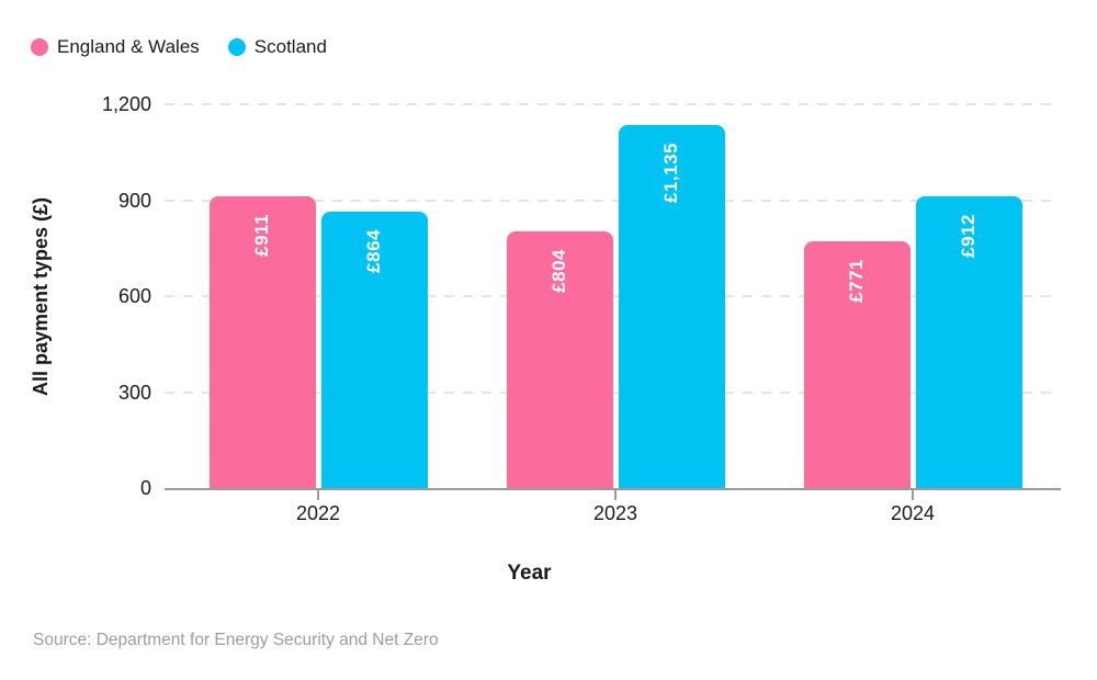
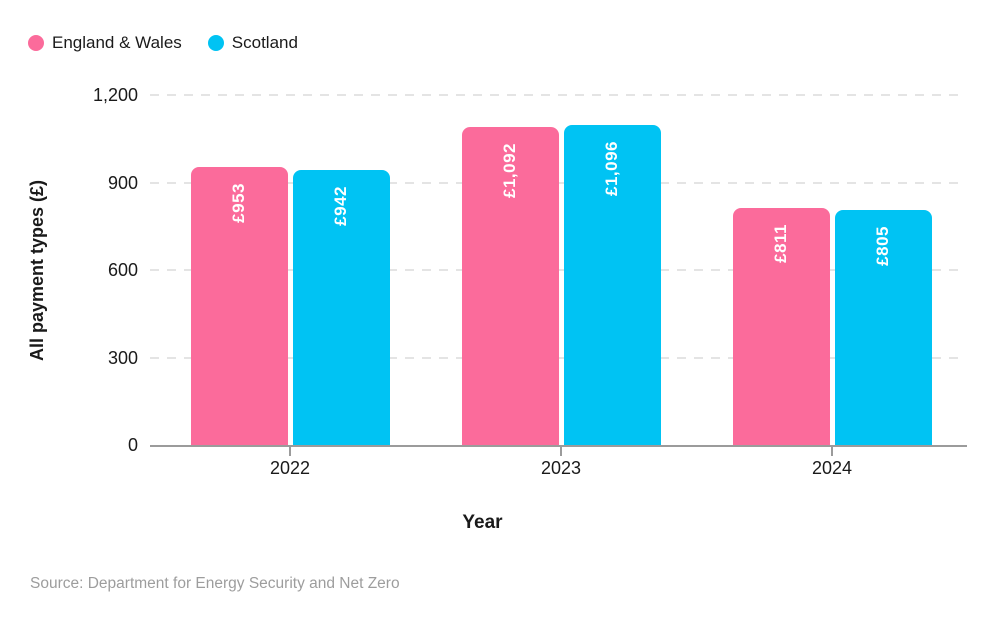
England & Wales/2022: £911 -> £953
Scotland/2022: £864 -> £942
England & Wales/2023: £804 -> £1,092
Scotland/2023: £1,135 -> £1,096
England & Wales/2024: £771 -> £811
Scotland/2024: £912 -> £805
